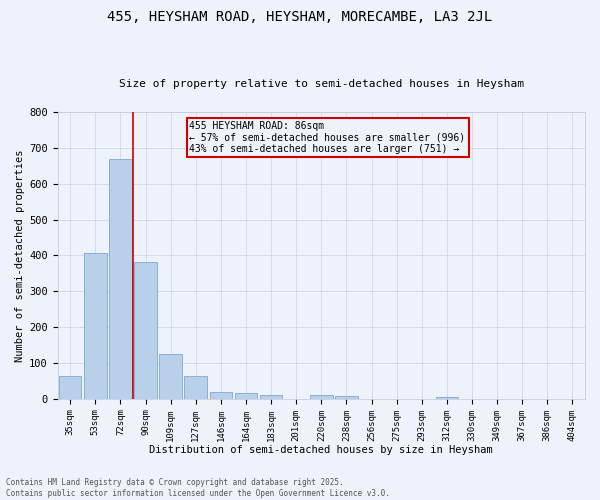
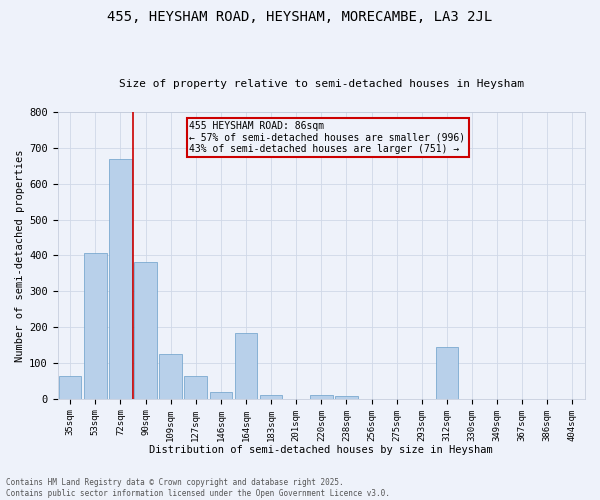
164sqm: 16 -> 185
312sqm: 5 -> 145
